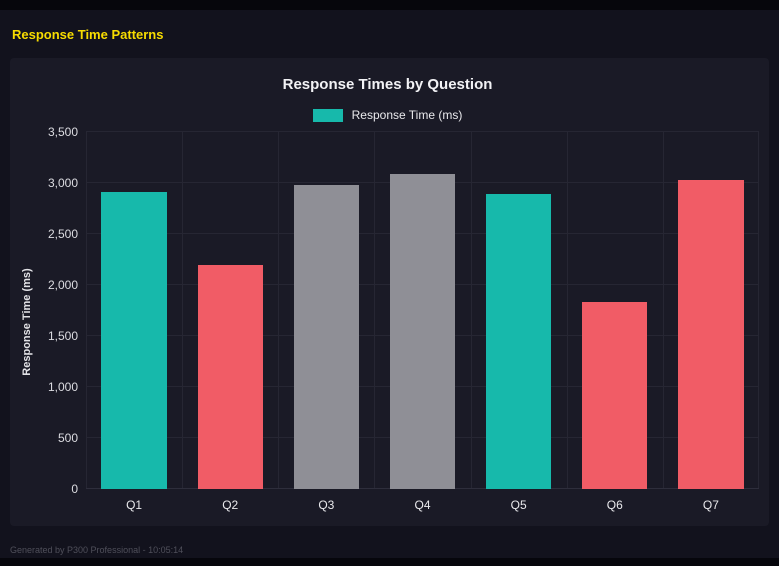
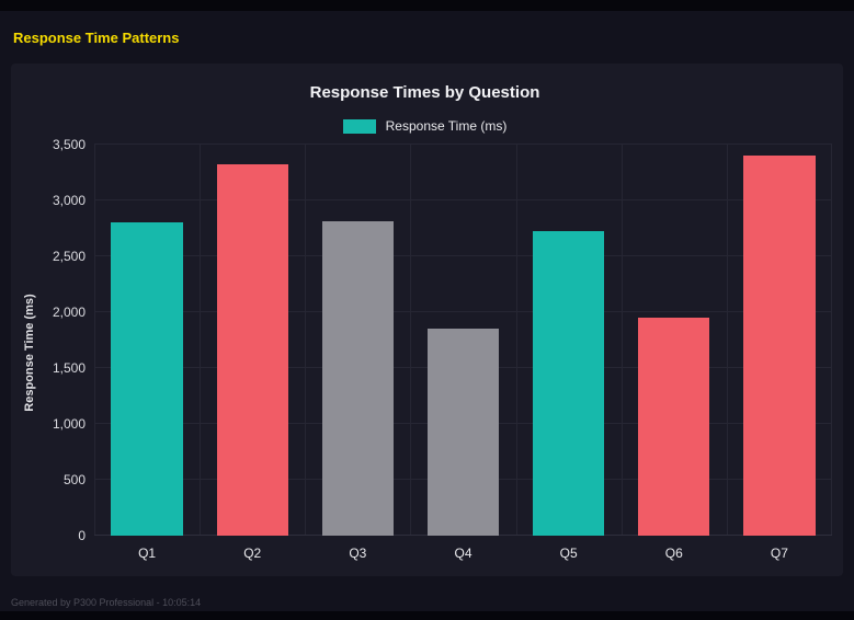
Q1: 2910 -> 2800
Q2: 2200 -> 3320
Q3: 2980 -> 2810
Q4: 3090 -> 1850
Q5: 2890 -> 2730
Q6: 1830 -> 1950
Q7: 3030 -> 3400
